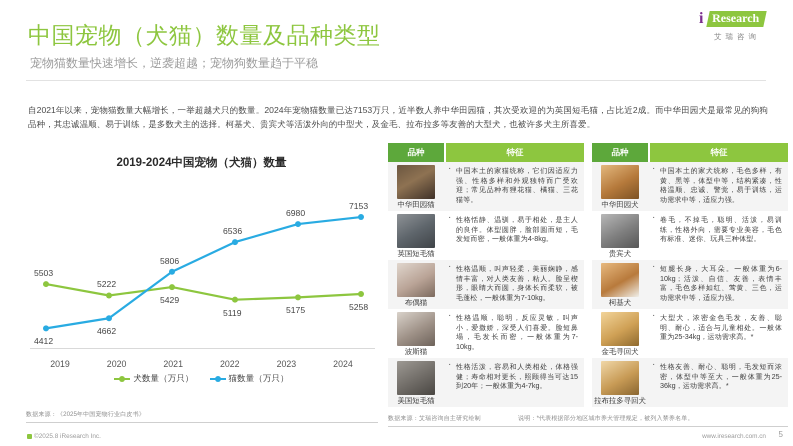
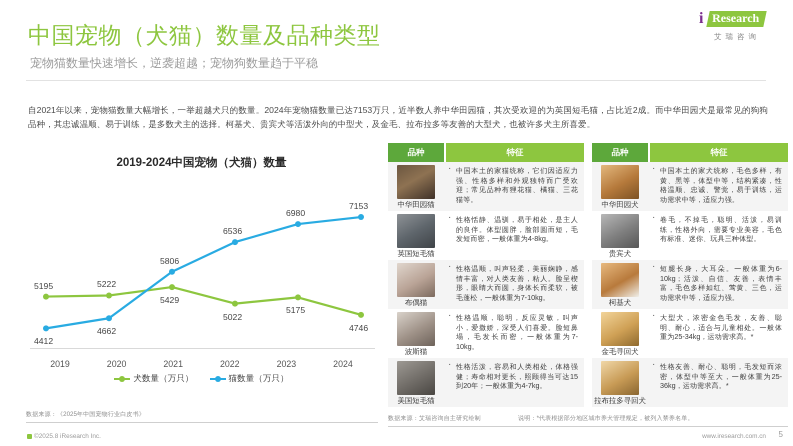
犬数量（万只）/2019: 5503 -> 5195
犬数量（万只）/2022: 5119 -> 5022
犬数量（万只）/2024: 5258 -> 4746
